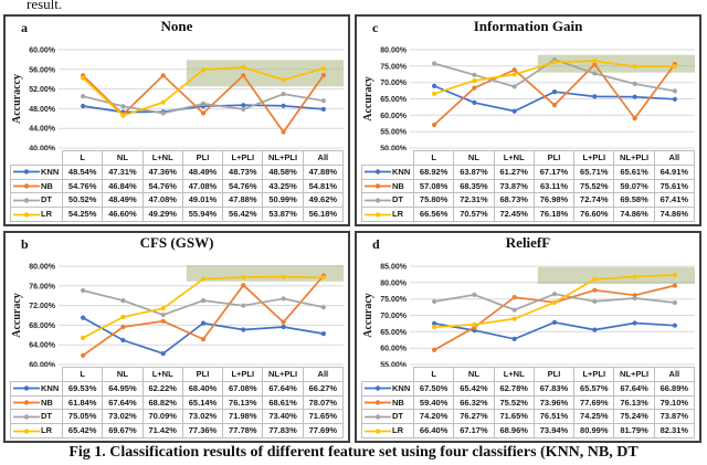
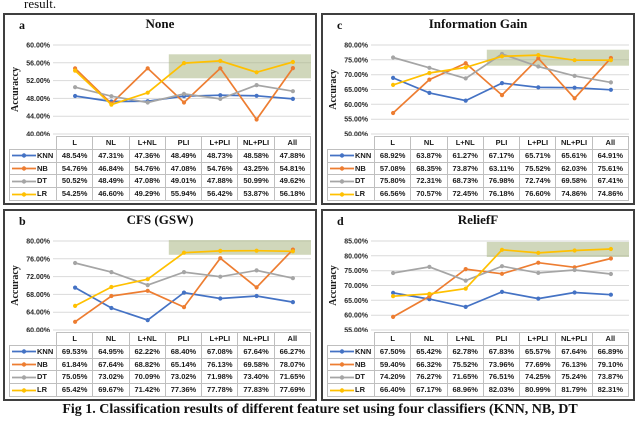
Information Gain/NB/NL+PLI: 59.07% -> 62.03%
CFS (GSW)/NB/NL+PLI: 68.61% -> 69.58%
ReliefF/LR/PLI: 73.94% -> 82.03%
